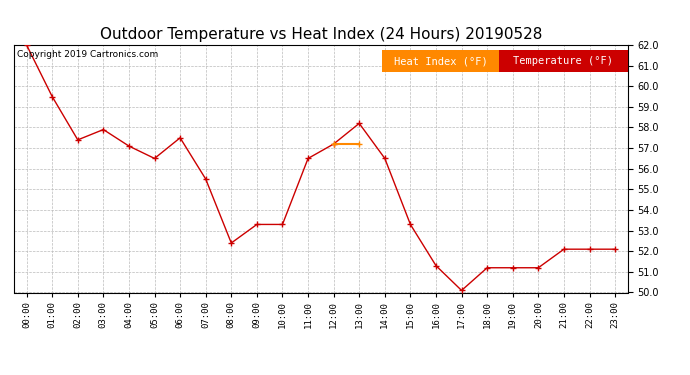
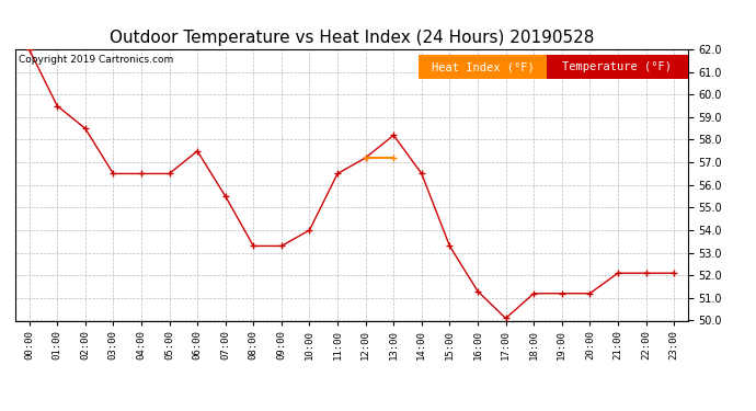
02:00: 57.4 -> 58.5
03:00: 57.9 -> 56.5
04:00: 57.1 -> 56.5
08:00: 52.4 -> 53.3
10:00: 53.3 -> 54.0
